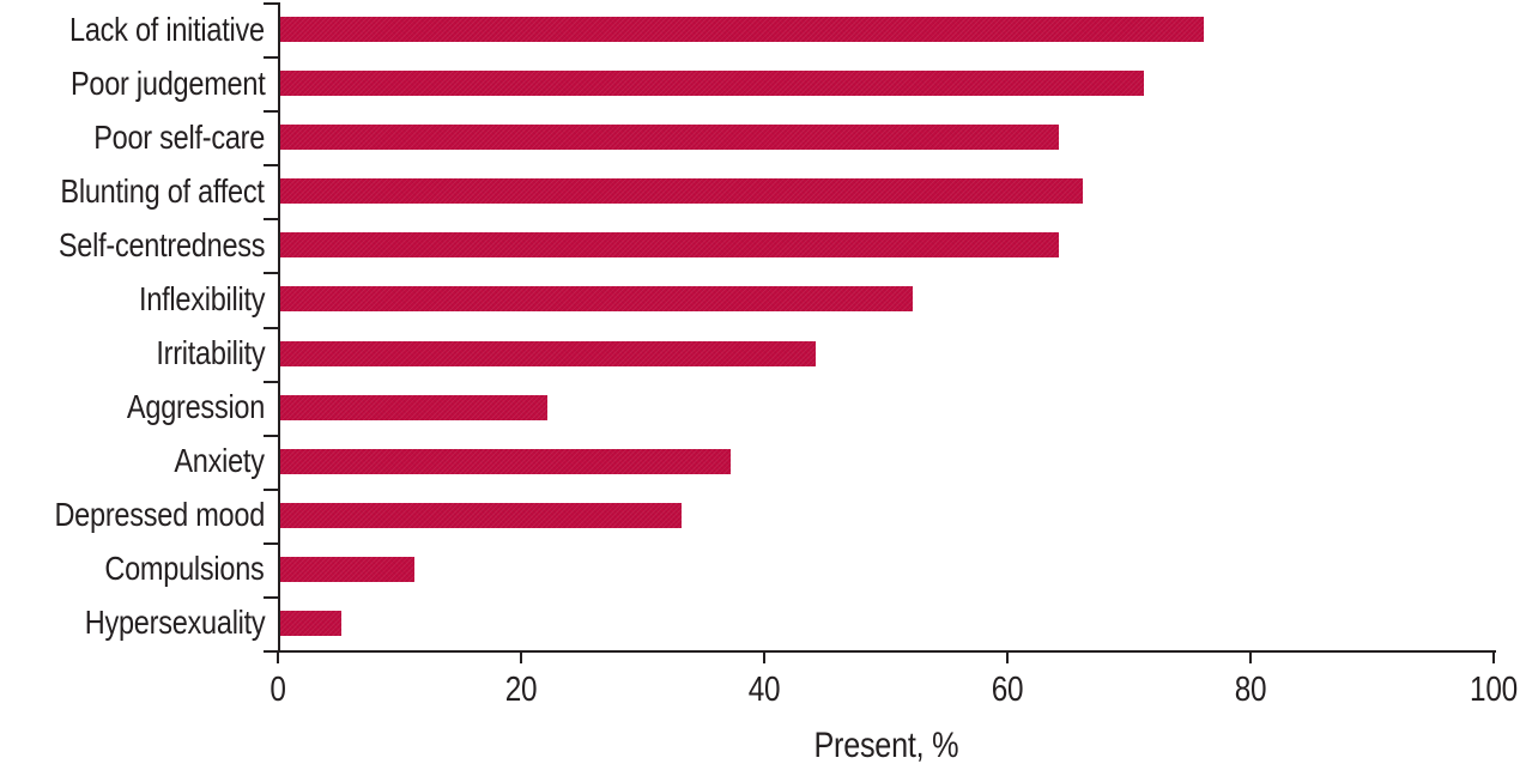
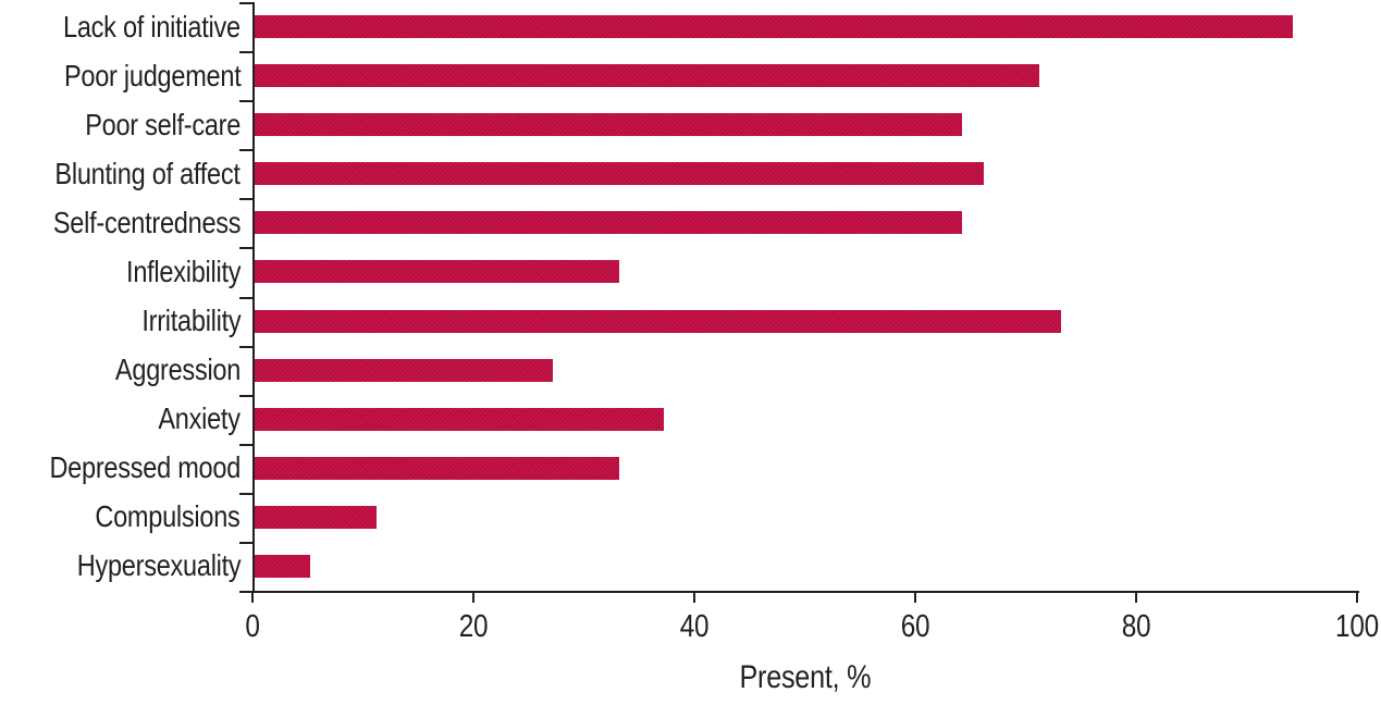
Lack of initiative: 76 -> 94
Inflexibility: 52 -> 33
Irritability: 44 -> 73
Aggression: 22 -> 27
